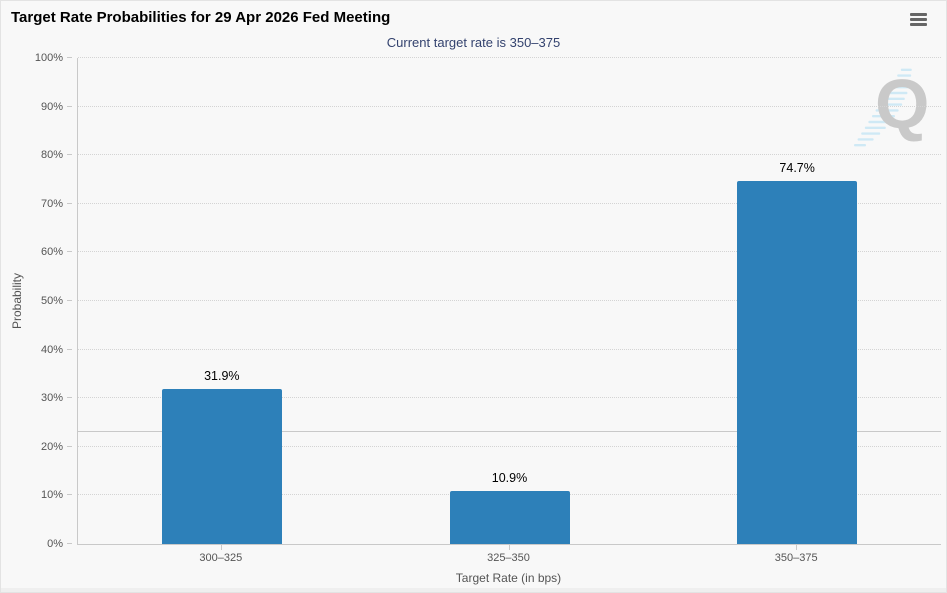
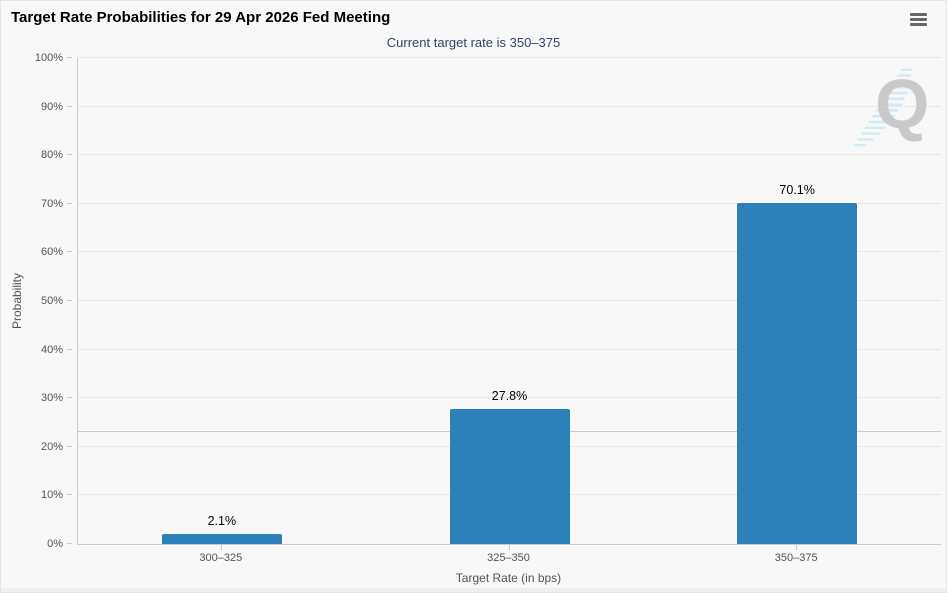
300–325: 31.9% -> 2.1%
325–350: 10.9% -> 27.8%
350–375: 74.7% -> 70.1%
